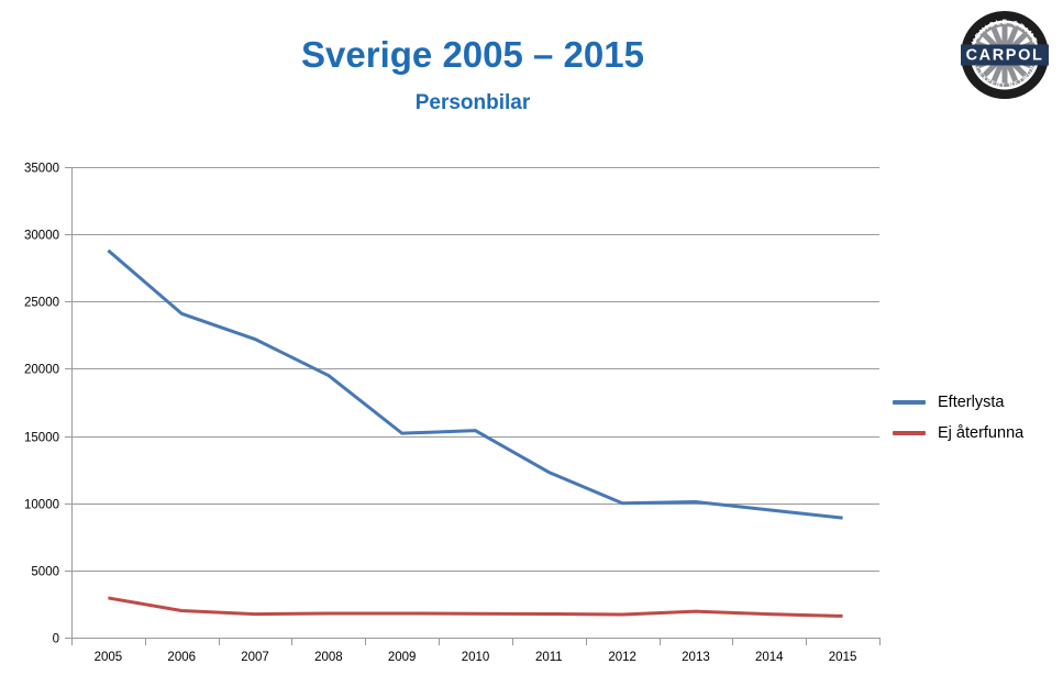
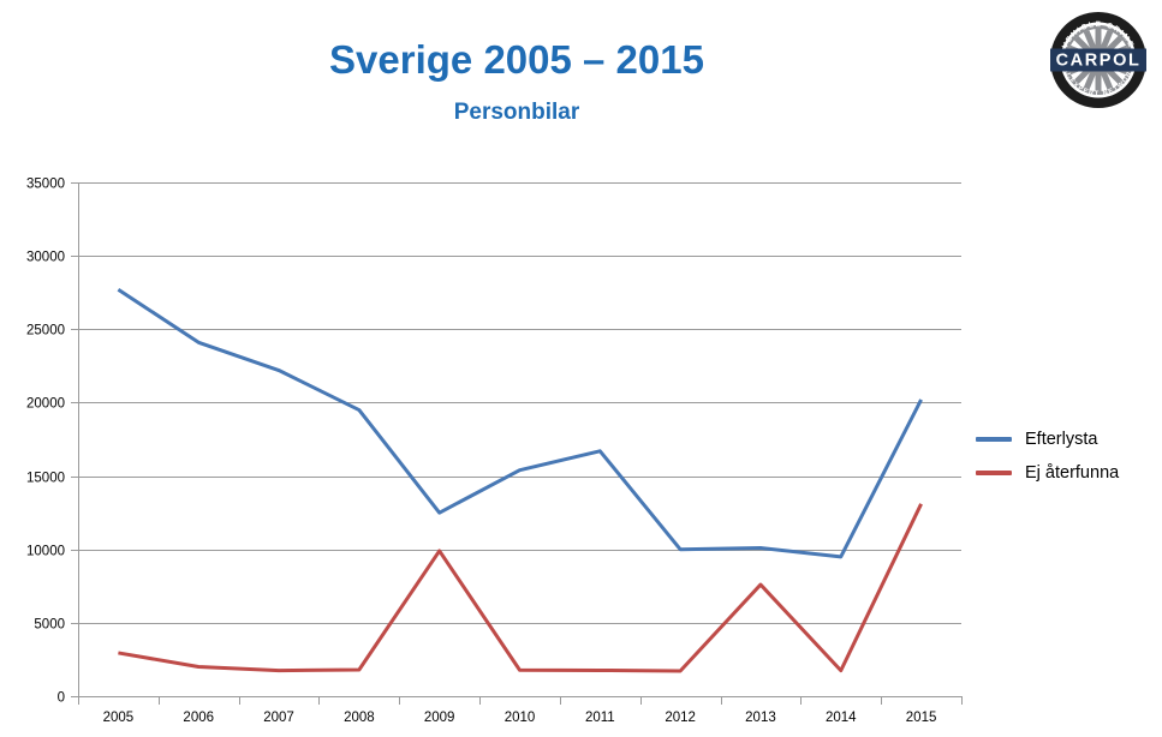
Efterlysta/2005: 28800 -> 27700
Efterlysta/2009: 15200 -> 12500
Ej återfunna/2009: 1800 -> 9900
Efterlysta/2011: 12300 -> 16700
Ej återfunna/2013: 2000 -> 7600
Efterlysta/2015: 8900 -> 20200
Ej återfunna/2015: 1600 -> 13100
